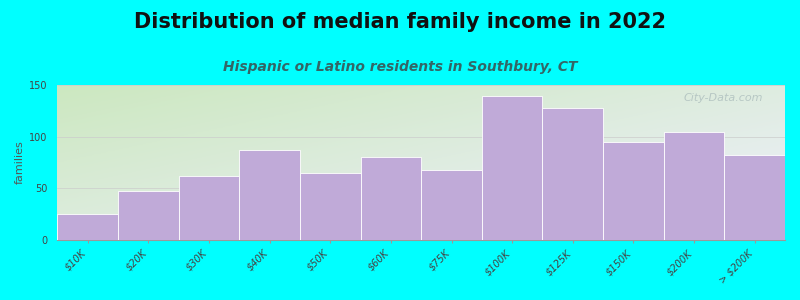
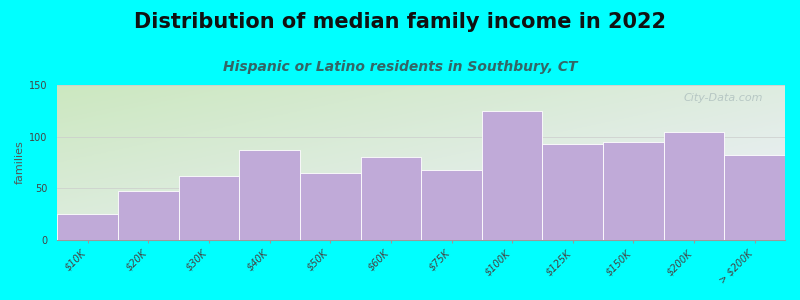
$100K: 139 -> 125
$125K: 128 -> 93
